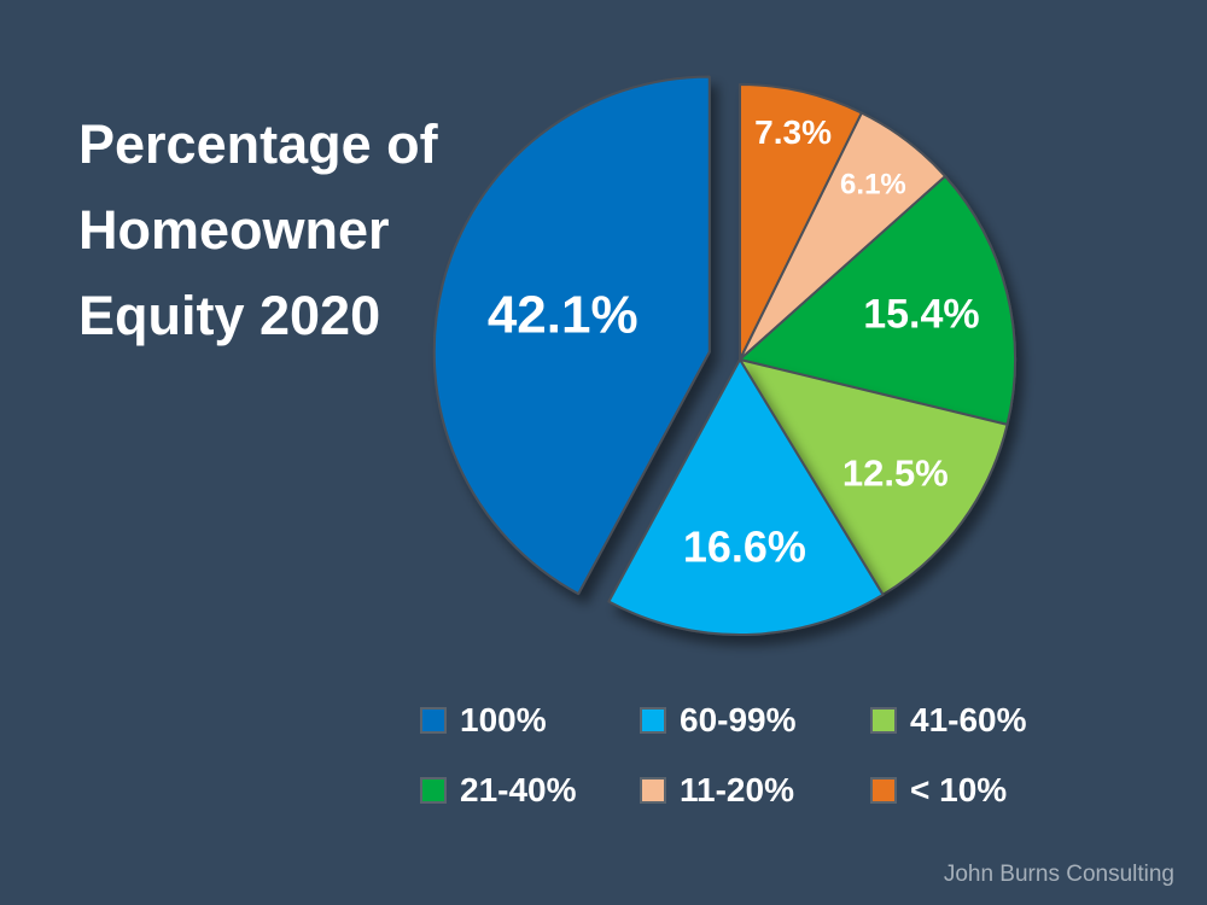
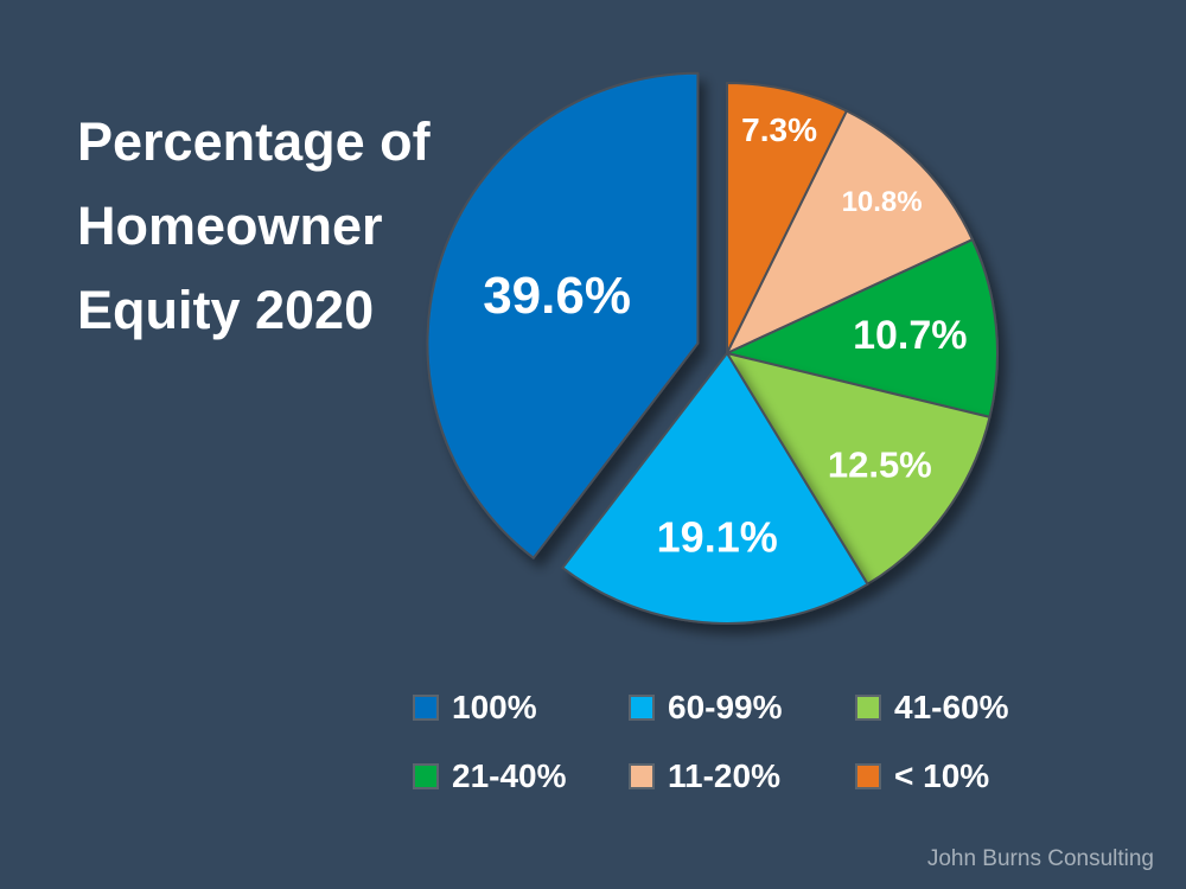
11-20%: 6.1% -> 10.8%
21-40%: 15.4% -> 10.7%
60-99%: 16.6% -> 19.1%
100%: 42.1% -> 39.6%
